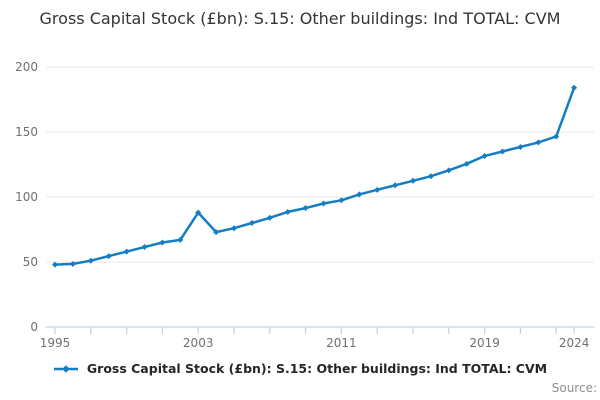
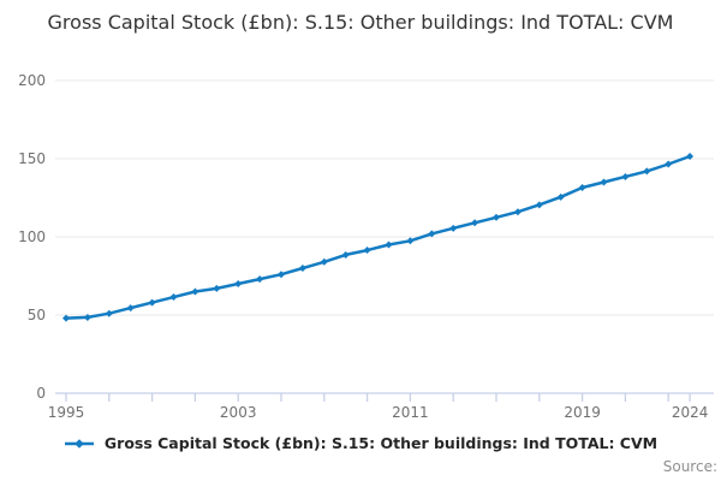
2003: 88 -> 70
2024: 184 -> 152
